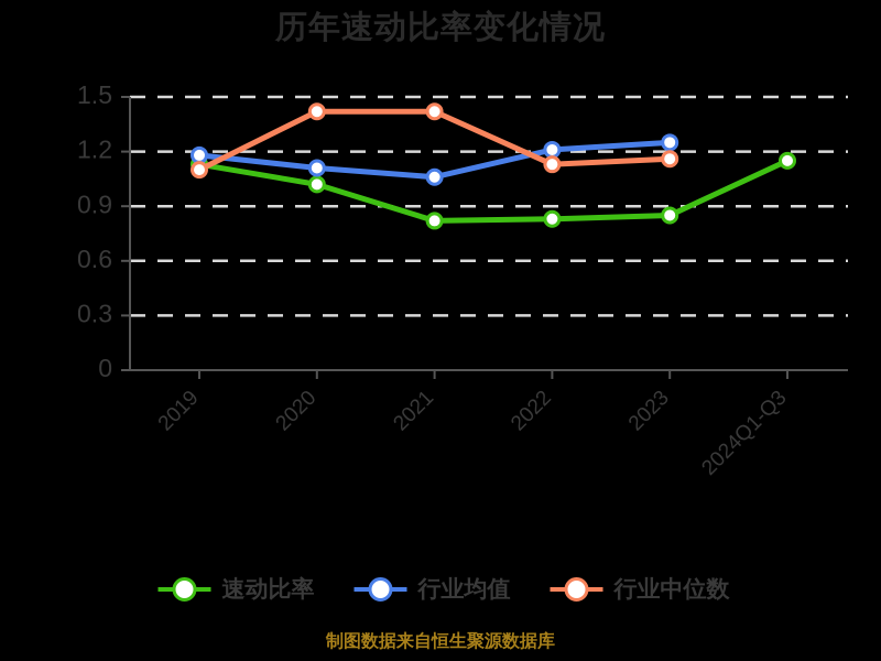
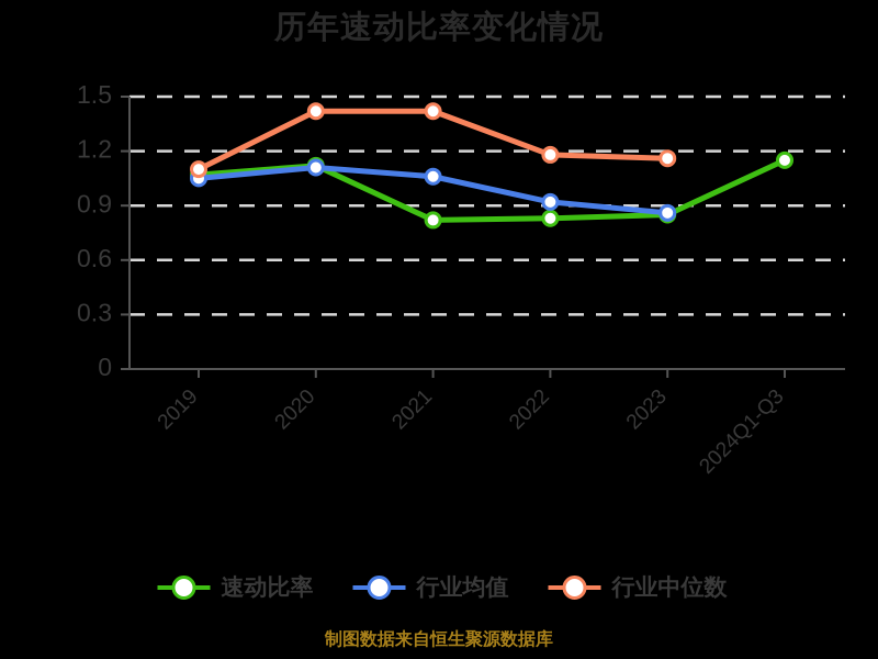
速动比率/2019: 1.13 -> 1.07
行业均值/2019: 1.18 -> 1.05
速动比率/2020: 1.02 -> 1.12
行业均值/2022: 1.21 -> 0.92
行业中位数/2022: 1.13 -> 1.18
行业均值/2023: 1.25 -> 0.86
